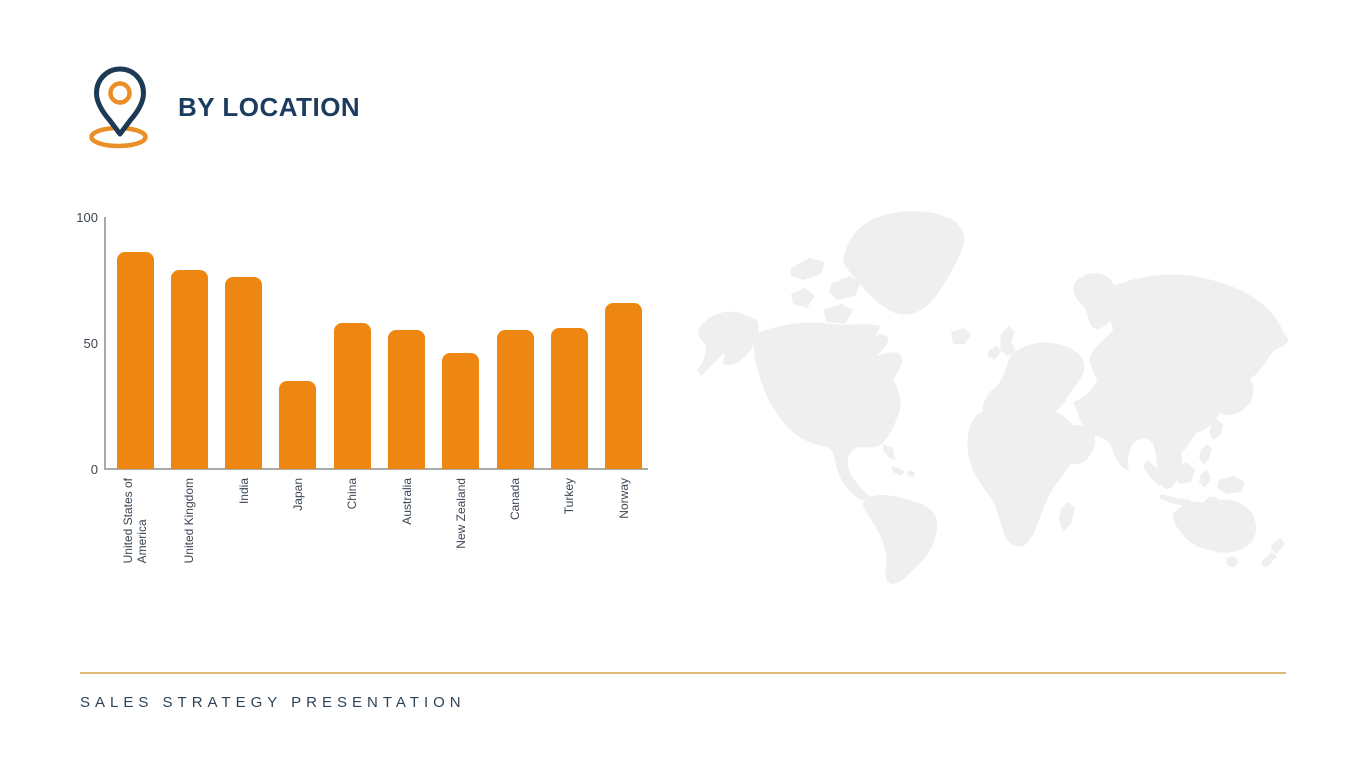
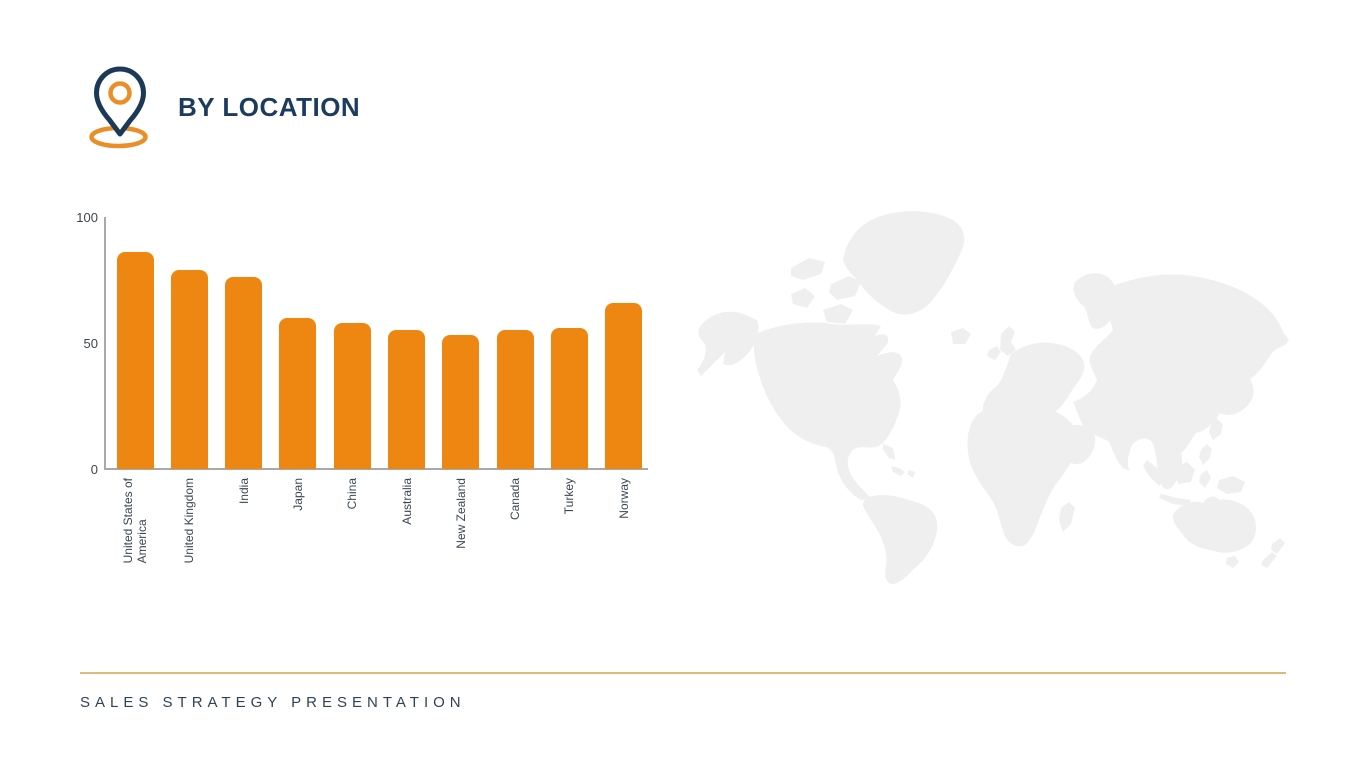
Japan: 35 -> 60
New Zealand: 46 -> 53
